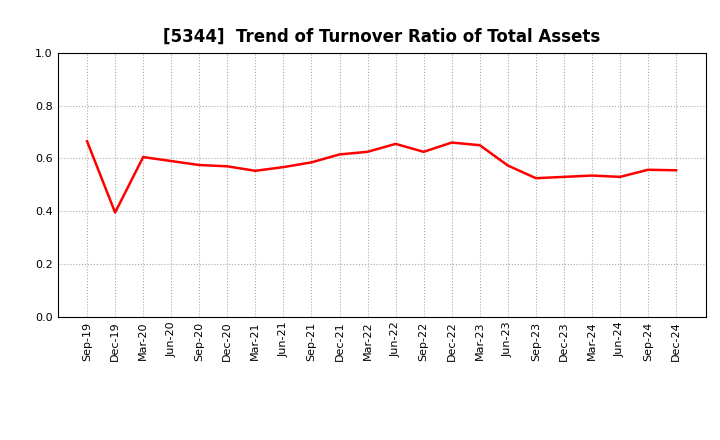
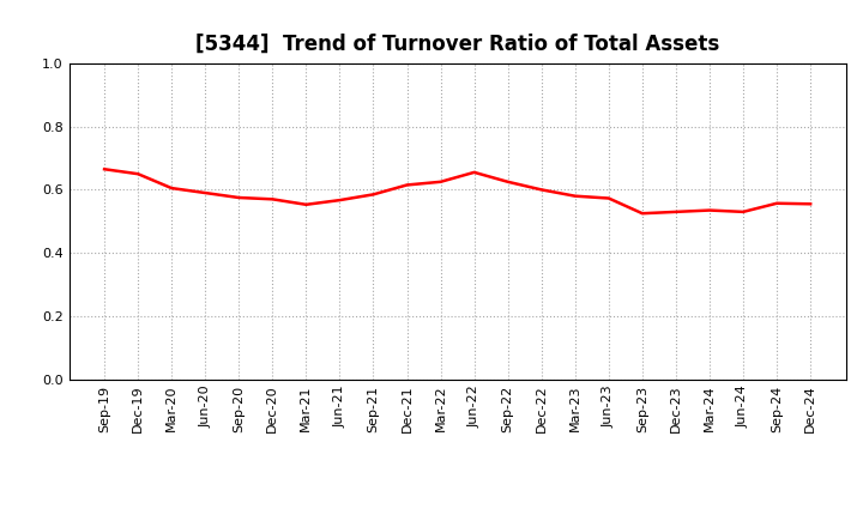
Dec-19: 0.395 -> 0.650
Dec-22: 0.660 -> 0.600
Mar-23: 0.650 -> 0.580
